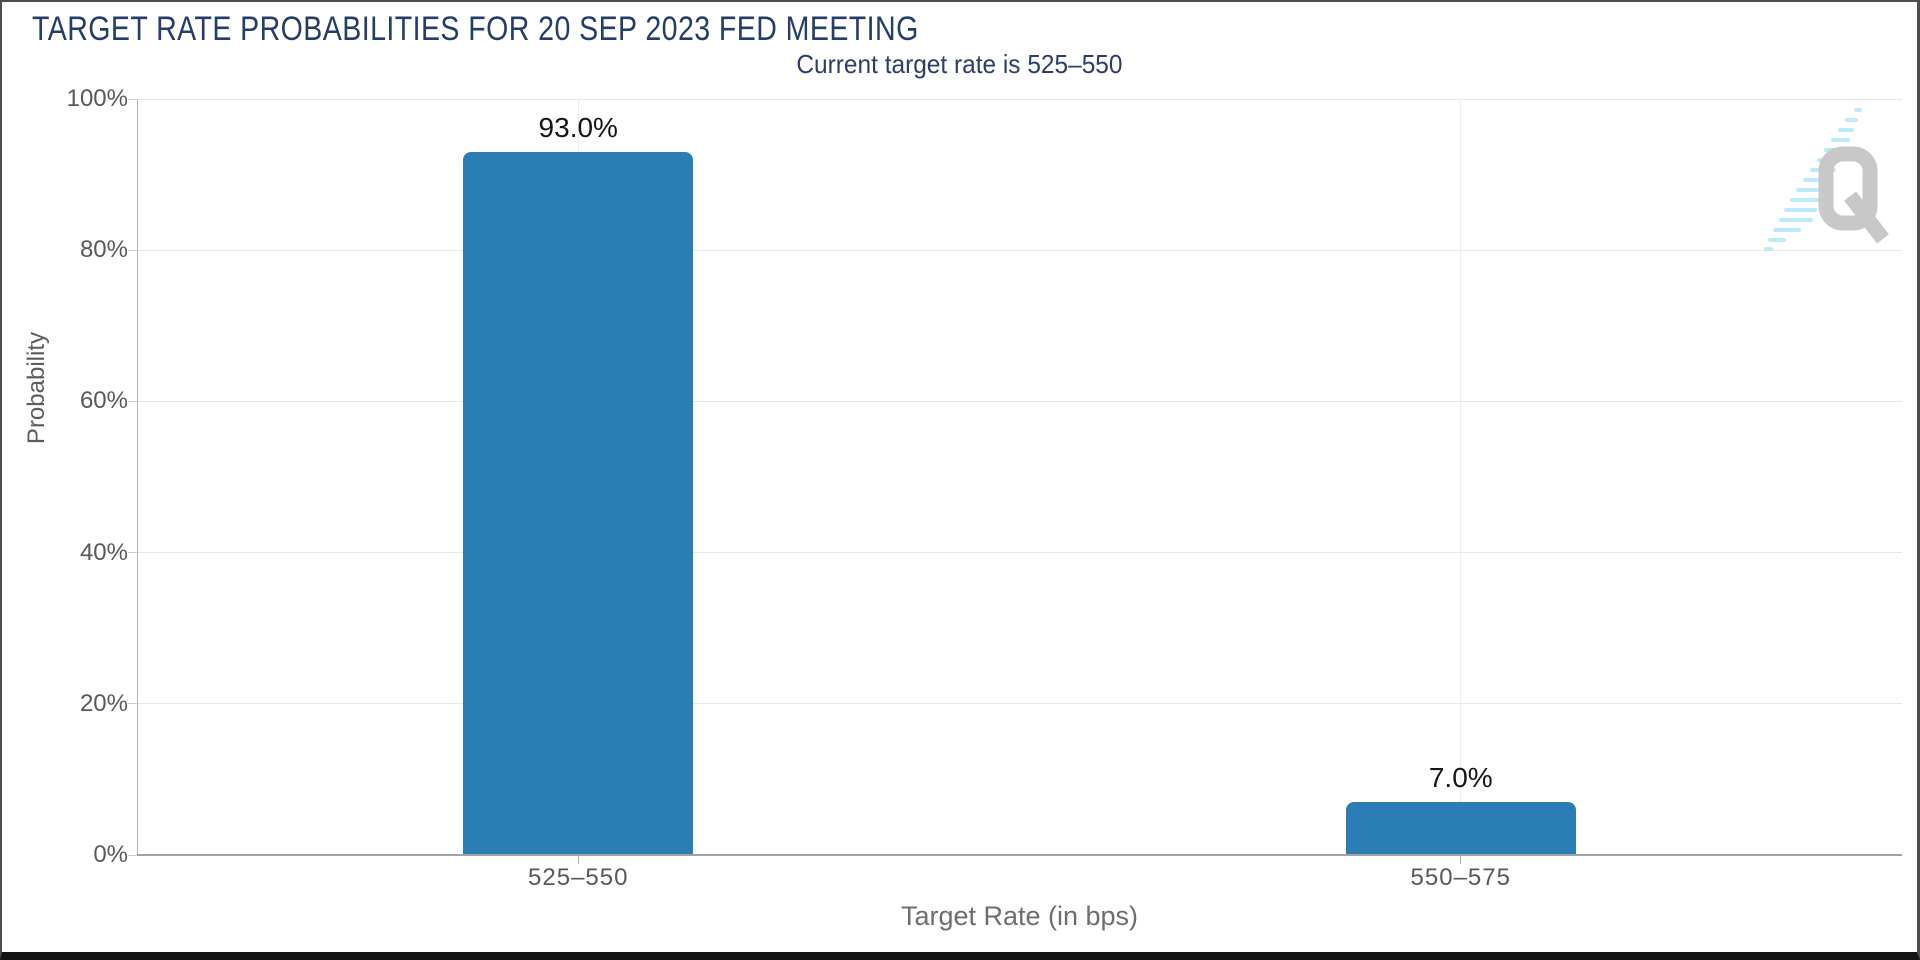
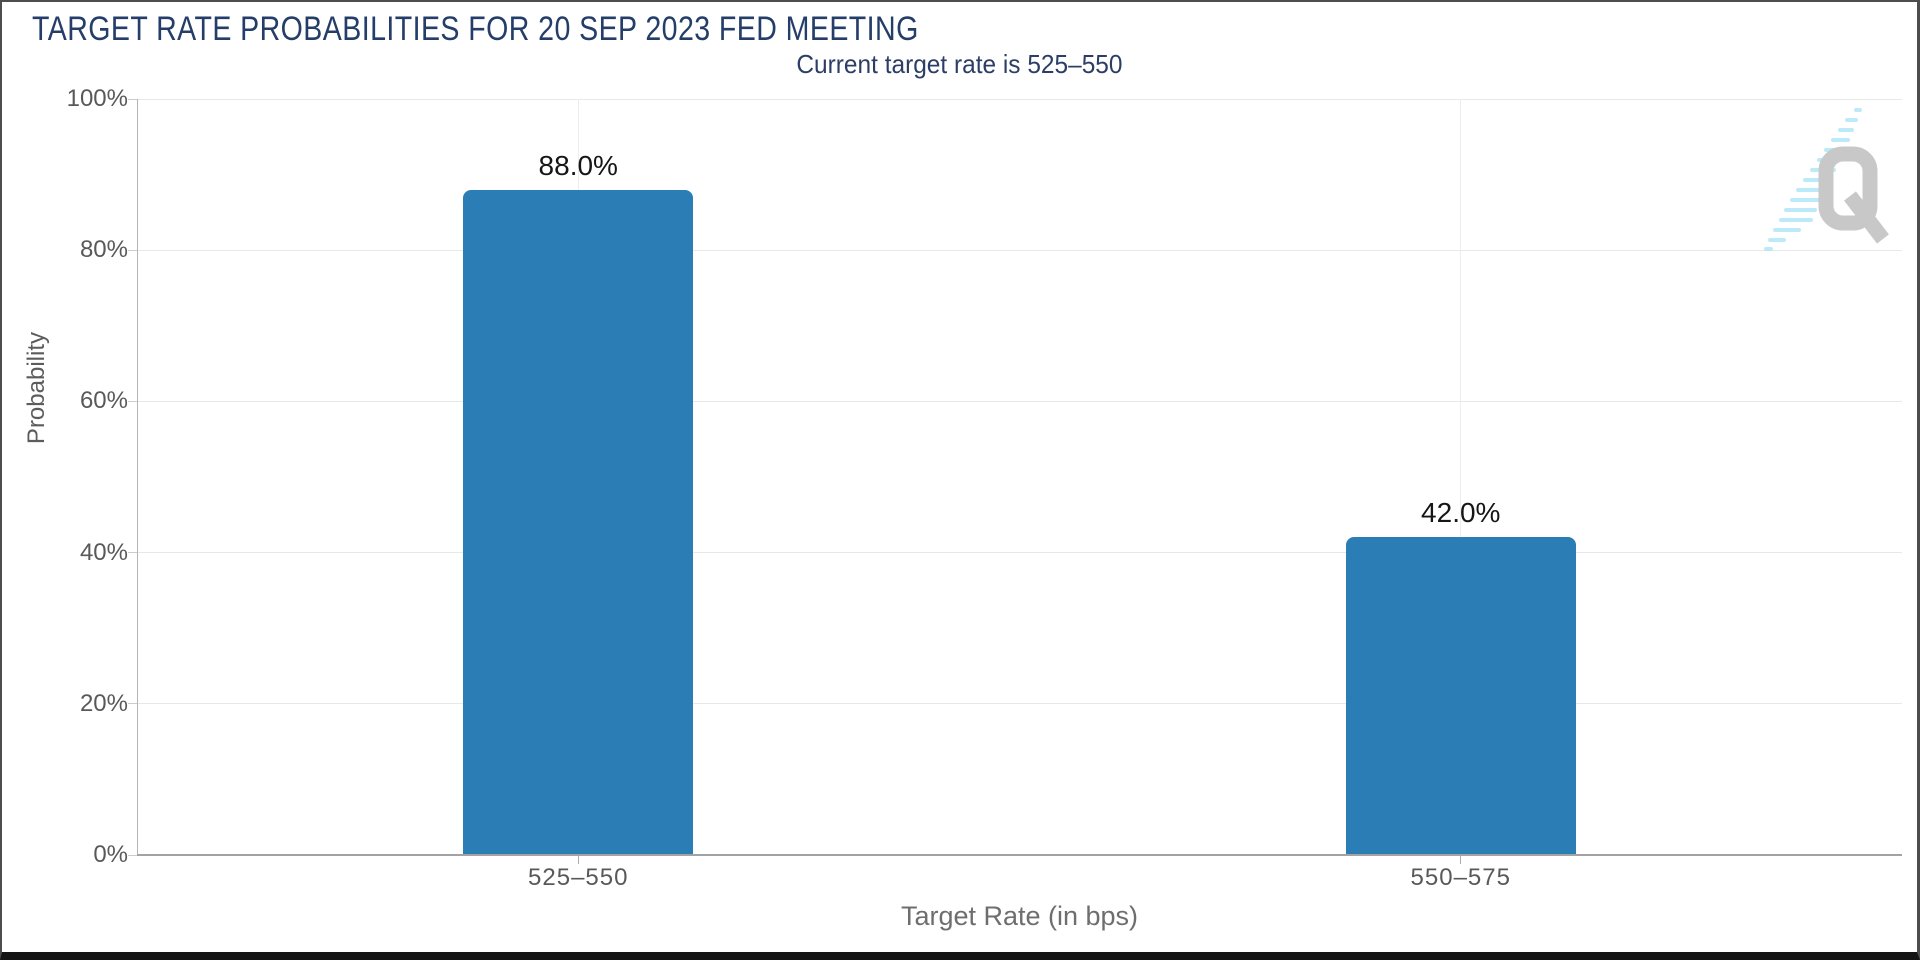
525–550: 93.0% -> 88.0%
550–575: 7.0% -> 42.0%
